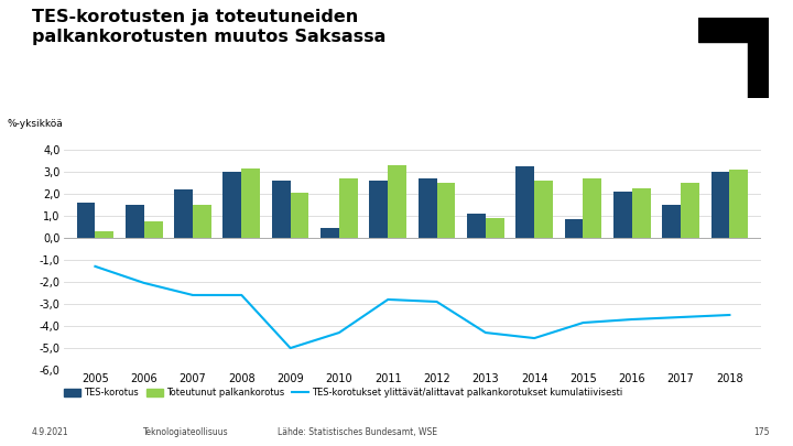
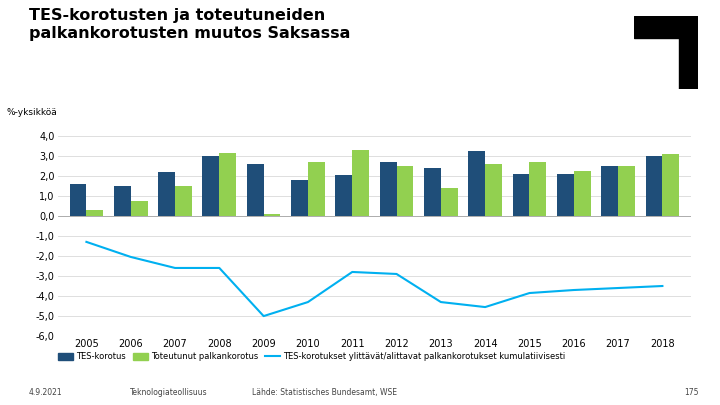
Toteutunut palkankorotus/2009: 2,05 -> 0,10
TES-korotus/2010: 0,45 -> 1,80
TES-korotus/2011: 2,60 -> 2,05
TES-korotus/2013: 1,10 -> 2,40
Toteutunut palkankorotus/2013: 0,90 -> 1,40
TES-korotus/2015: 0,85 -> 2,10
TES-korotus/2017: 1,50 -> 2,50
